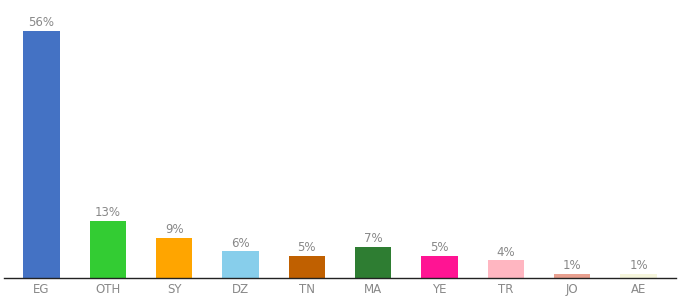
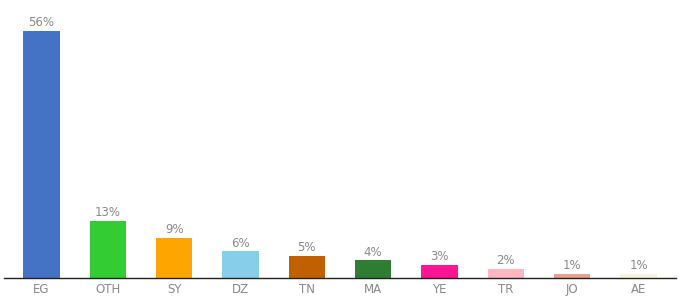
MA: 7% -> 4%
YE: 5% -> 3%
TR: 4% -> 2%
